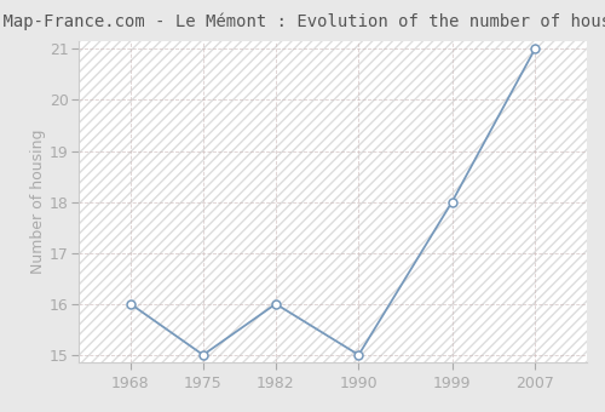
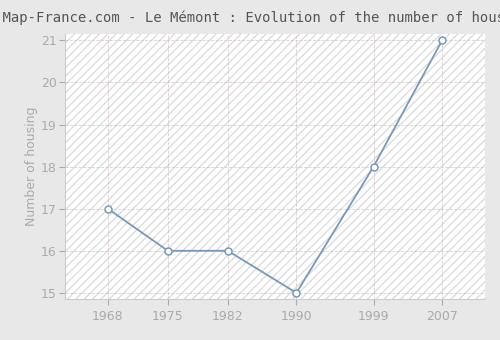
1968: 16 -> 17
1975: 15 -> 16
